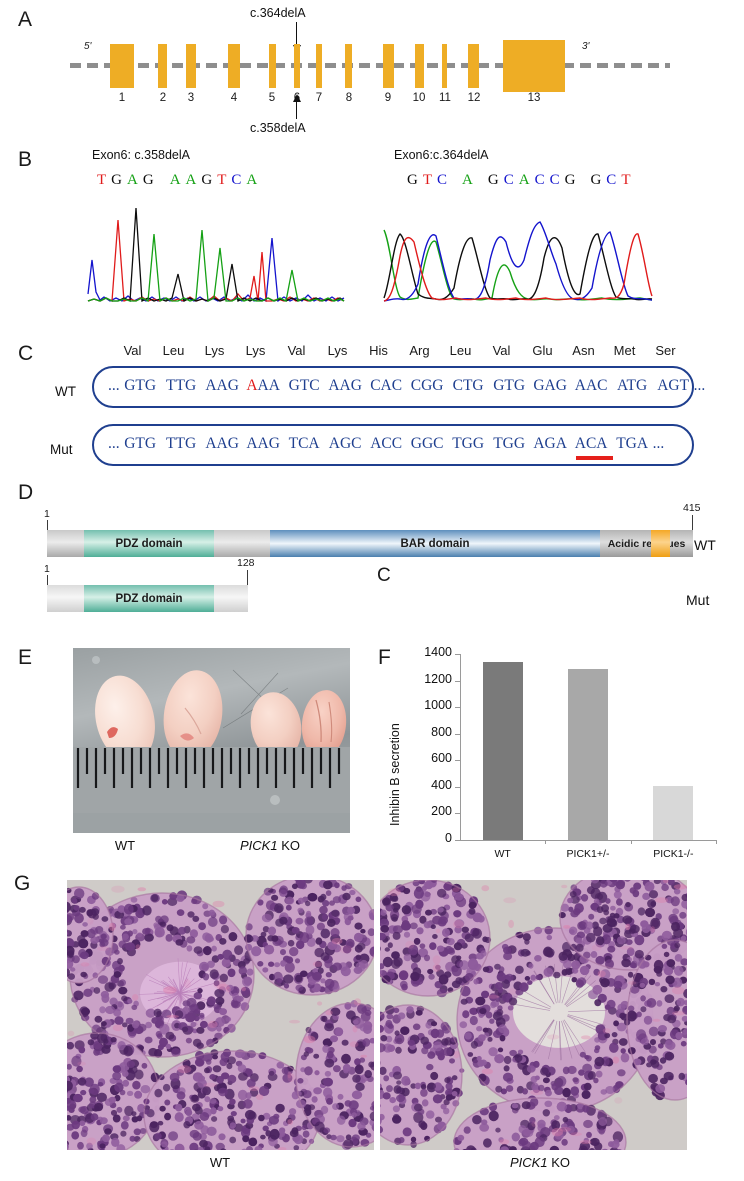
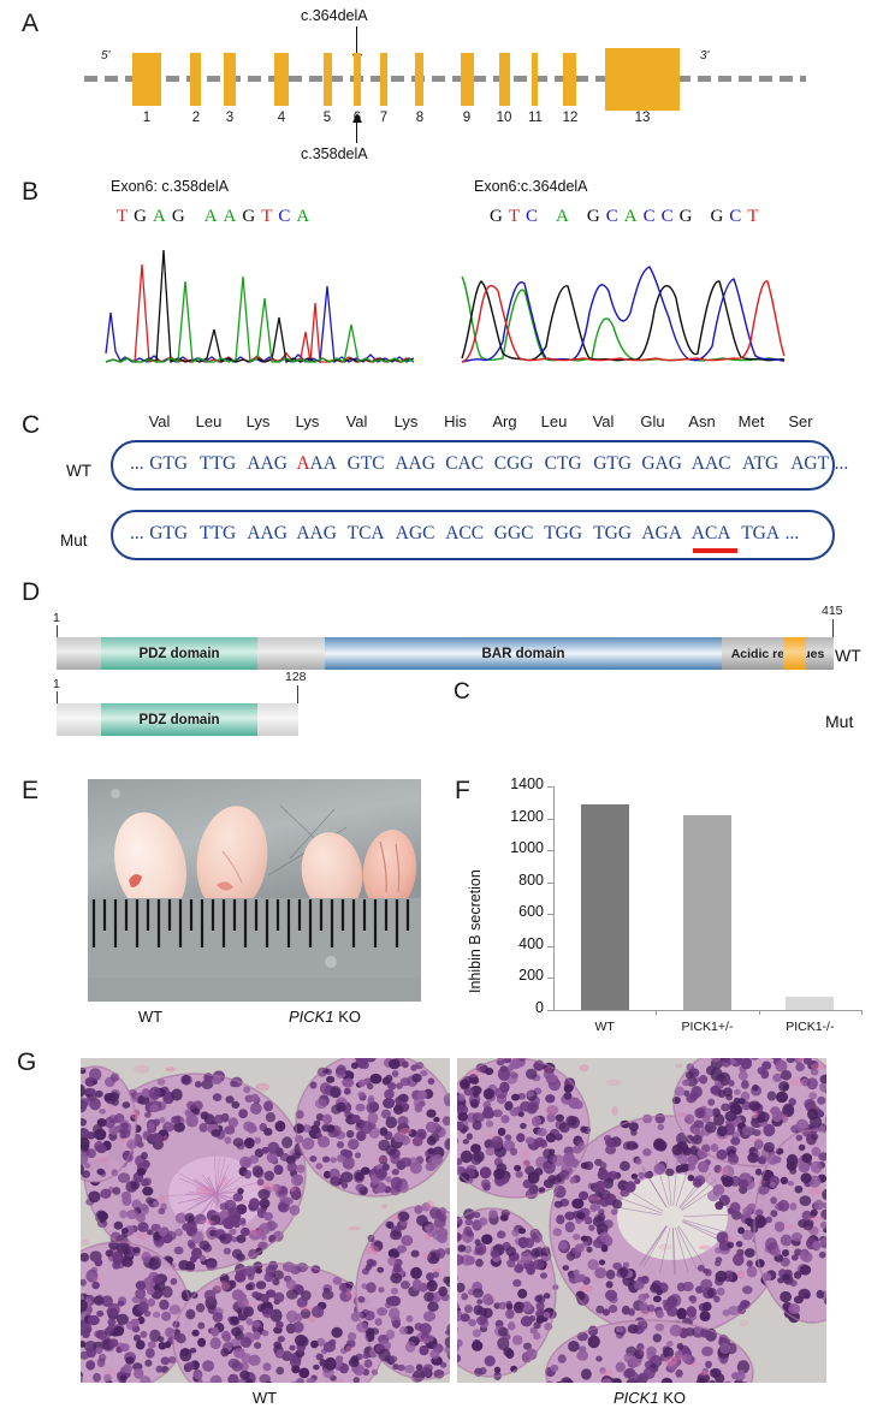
WT: 1340 -> 1290
PICK1+/-: 1280 -> 1220
PICK1-/-: 400 -> 80
